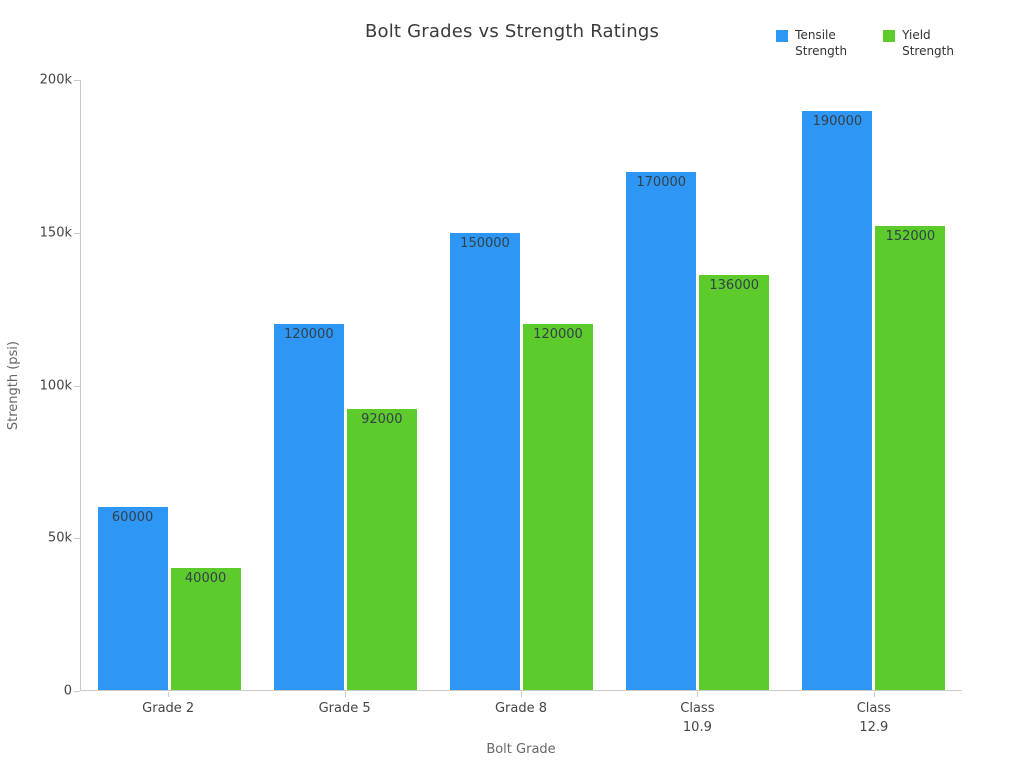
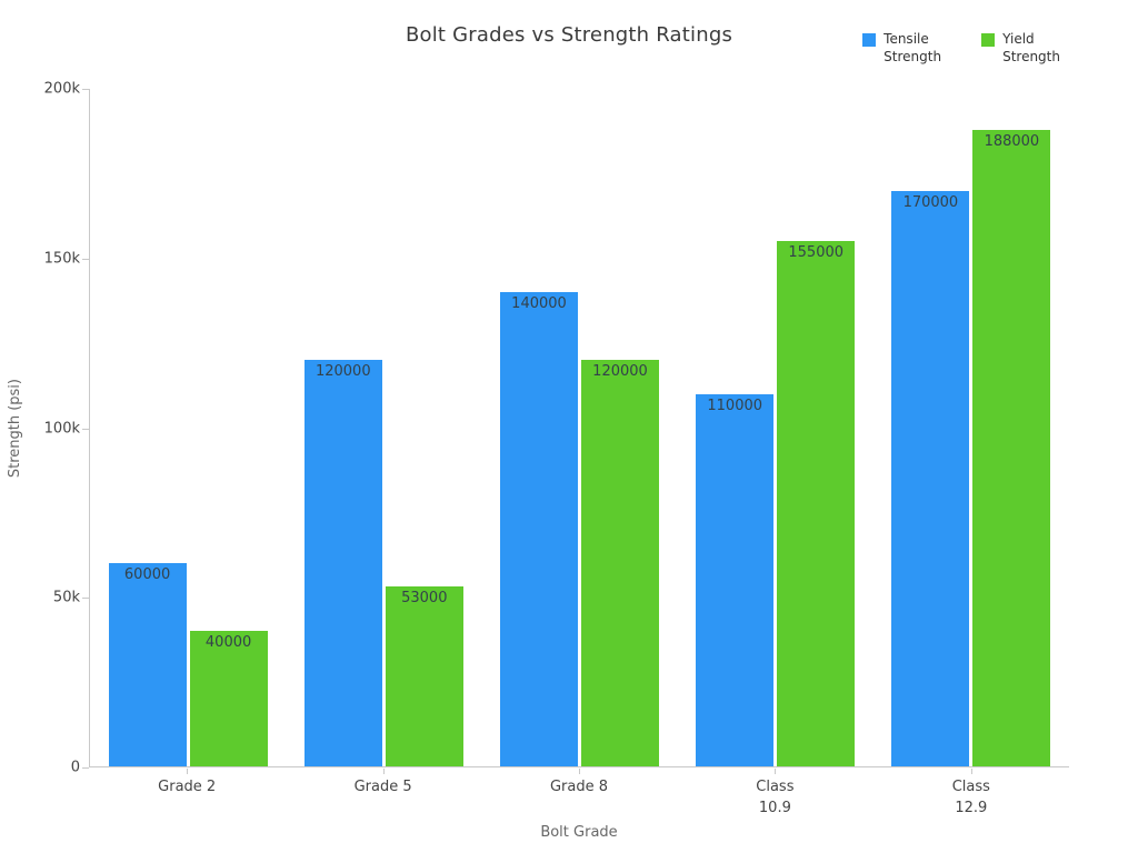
Yield Strength/Grade 5: 92000 -> 53000
Tensile Strength/Grade 8: 150000 -> 140000
Tensile Strength/Class 10.9: 170000 -> 110000
Yield Strength/Class 10.9: 136000 -> 155000
Tensile Strength/Class 12.9: 190000 -> 170000
Yield Strength/Class 12.9: 152000 -> 188000
